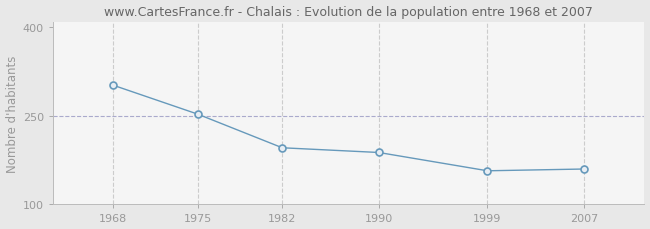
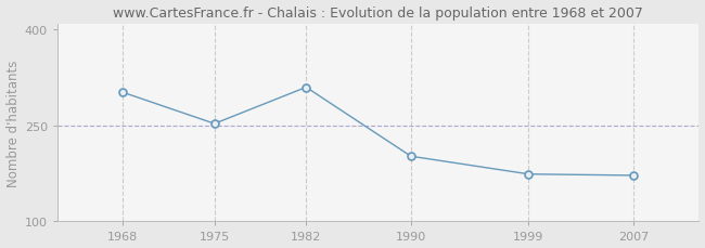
1982: 196 -> 310
1990: 188 -> 202
1999: 157 -> 174
2007: 160 -> 172
